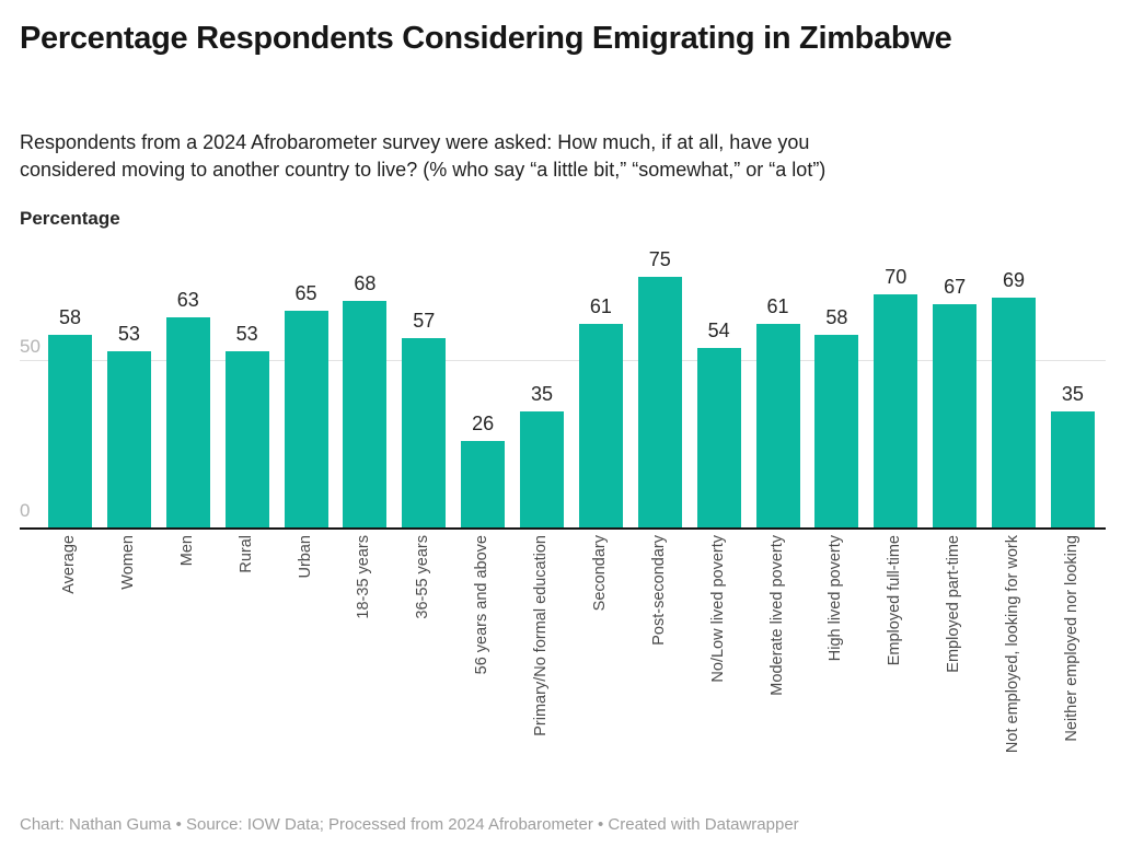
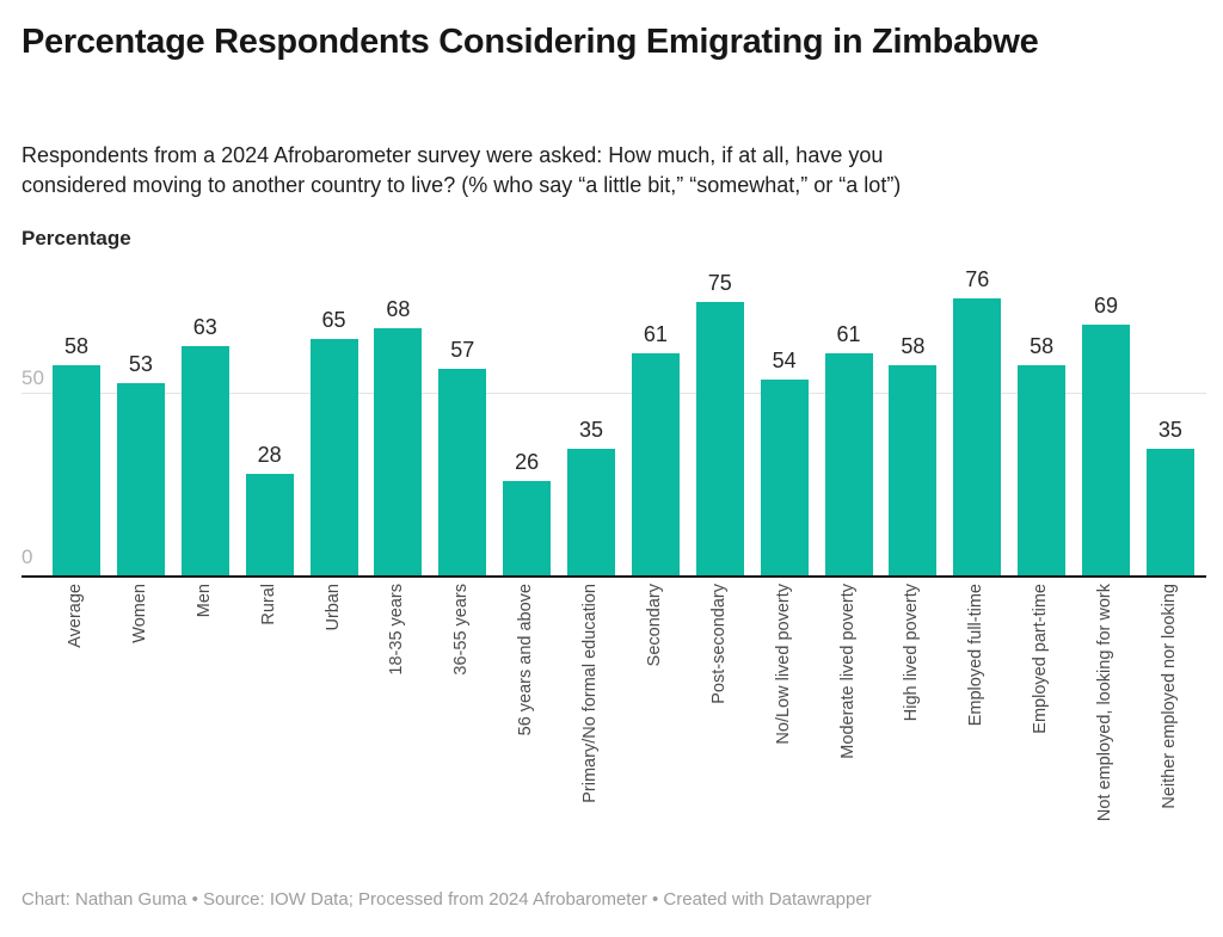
Rural: 53 -> 28
Employed full-time: 70 -> 76
Employed part-time: 67 -> 58
